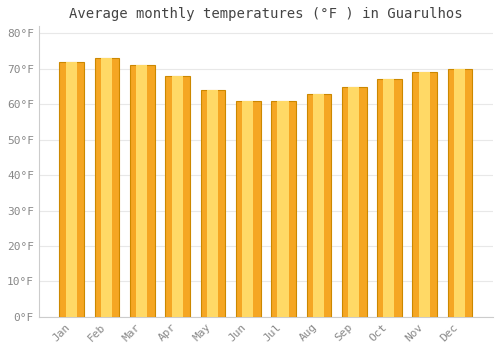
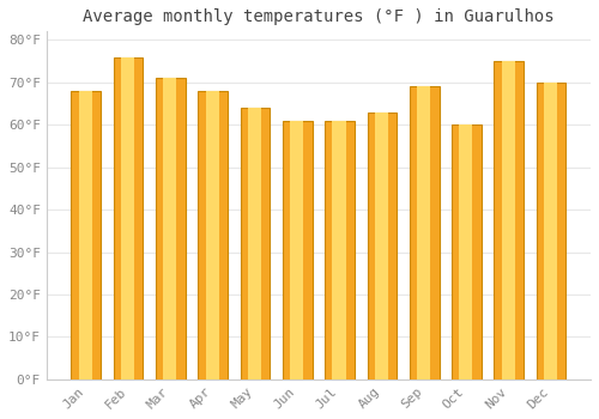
Jan: 72°F -> 68°F
Feb: 73°F -> 76°F
Sep: 65°F -> 69°F
Oct: 67°F -> 60°F
Nov: 69°F -> 75°F
